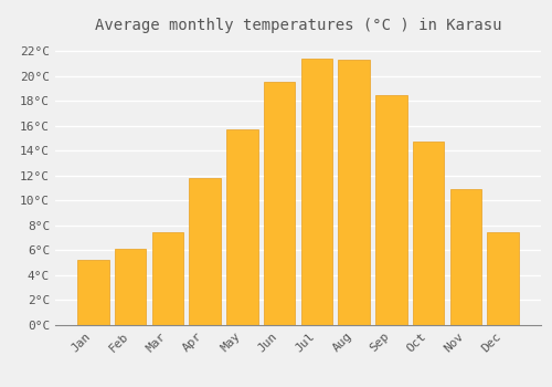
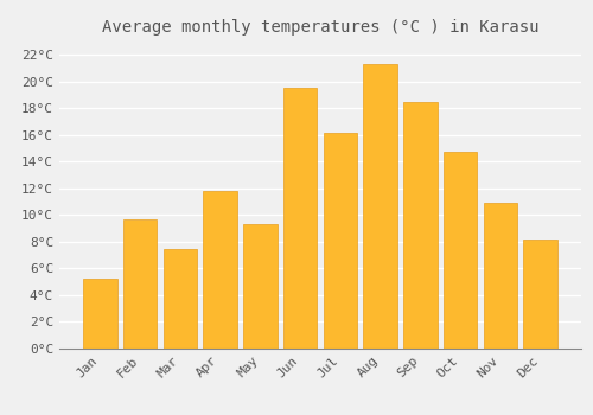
Feb: 6.1°C -> 9.7°C
May: 15.7°C -> 9.3°C
Jul: 21.4°C -> 16.2°C
Dec: 7.5°C -> 8.2°C
